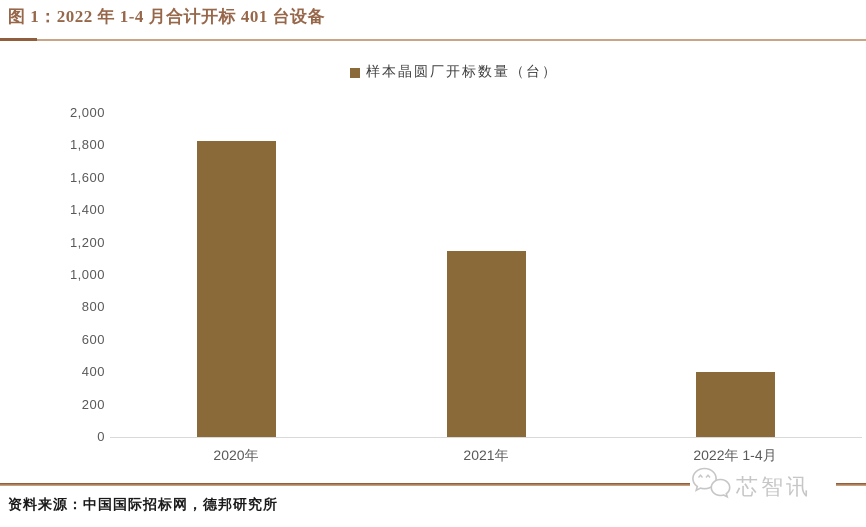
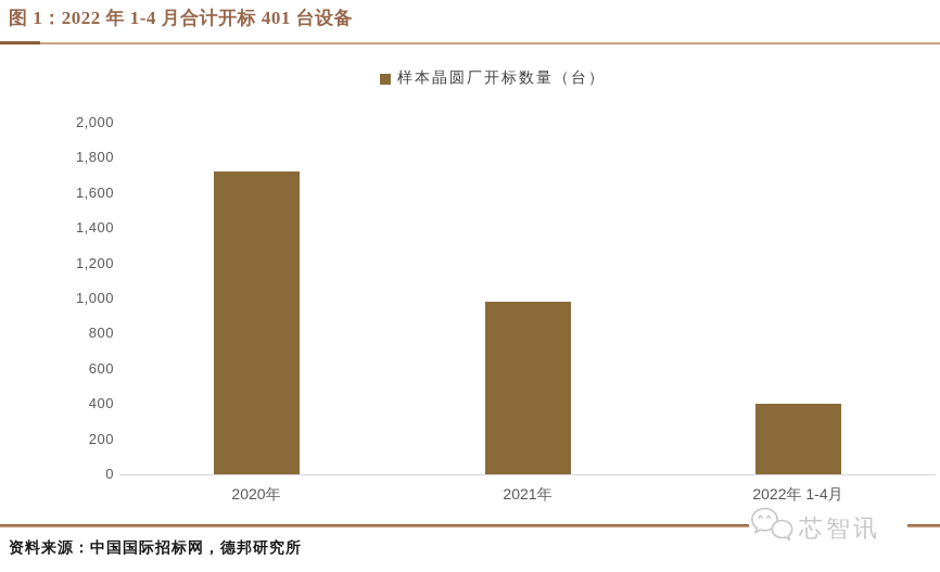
2020年: 1830 -> 1720
2021年: 1150 -> 980
